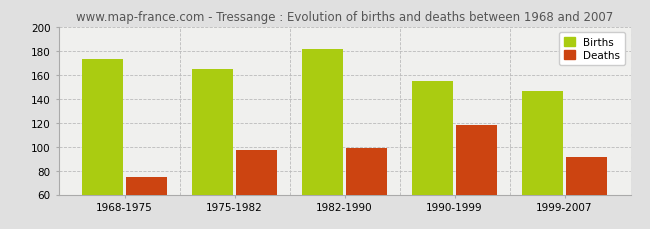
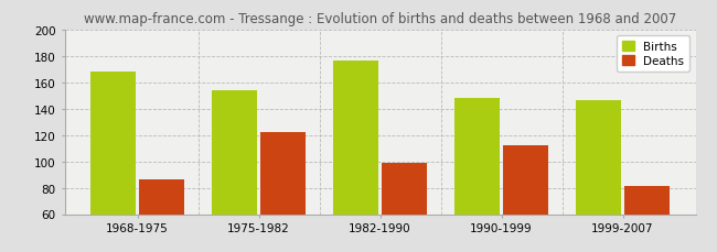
Births/1968-1975: 173 -> 168
Deaths/1968-1975: 75 -> 86
Births/1975-1982: 165 -> 154
Deaths/1975-1982: 97 -> 122
Births/1982-1990: 181 -> 176
Births/1990-1999: 155 -> 148
Deaths/1990-1999: 118 -> 112
Deaths/1999-2007: 91 -> 81
